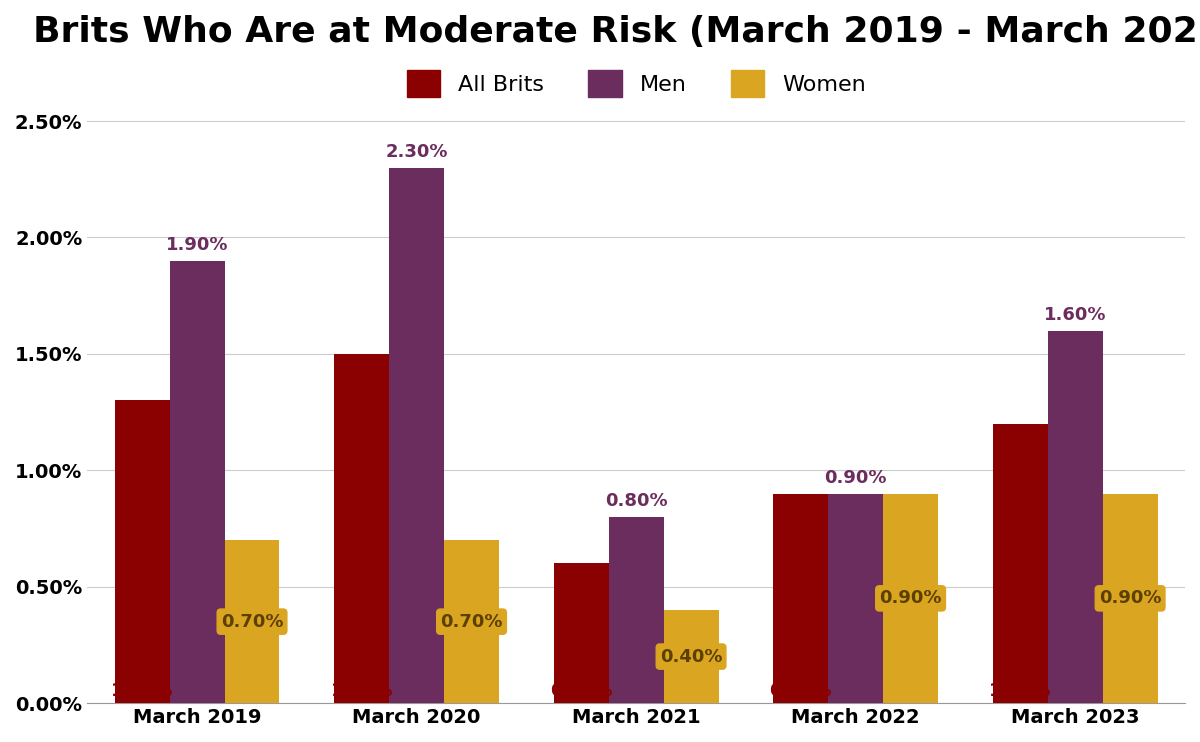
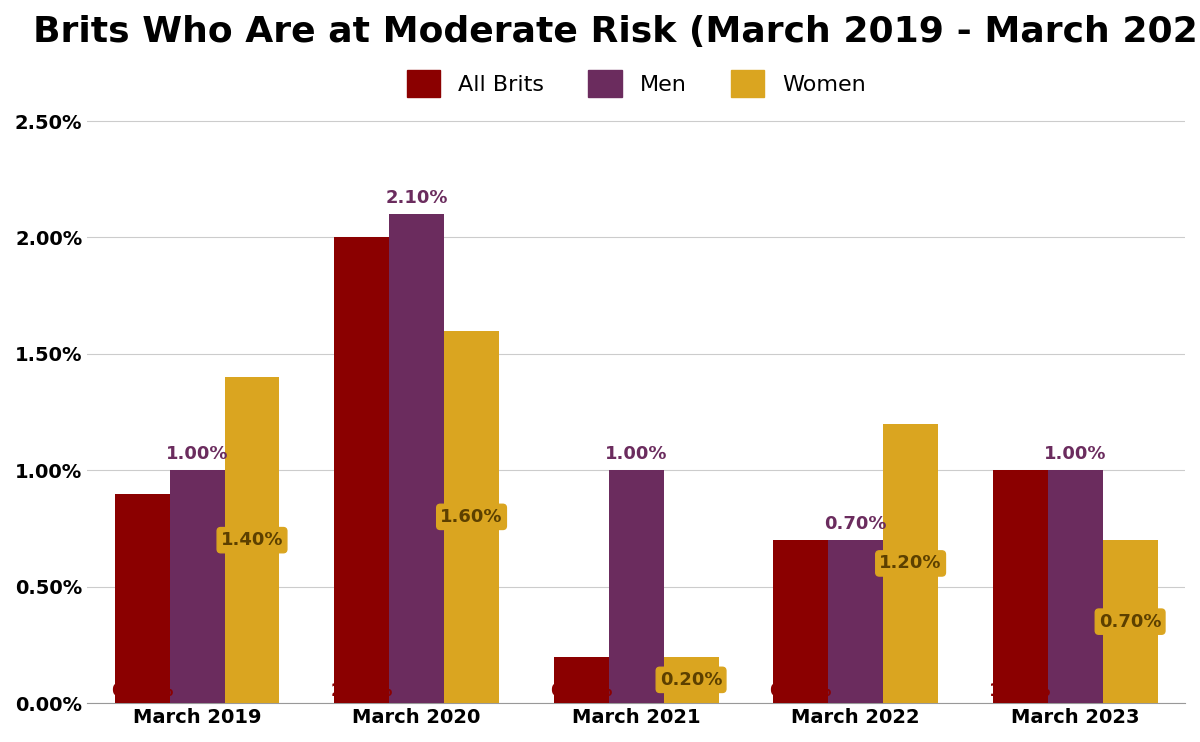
All Brits/March 2019: 1.3% -> 0.9%
Men/March 2019: 1.90% -> 1.00%
Women/March 2019: 0.70% -> 1.40%
All Brits/March 2020: 1.5% -> 2.0%
Men/March 2020: 2.30% -> 2.10%
Women/March 2020: 0.70% -> 1.60%
All Brits/March 2021: 0.6% -> 0.2%
Men/March 2021: 0.80% -> 1.00%
Women/March 2021: 0.40% -> 0.20%
All Brits/March 2022: 0.90% -> 0.70%
Men/March 2022: 0.90% -> 0.70%
Women/March 2022: 0.90% -> 1.20%
All Brits/March 2023: 1.2% -> 1.0%
Men/March 2023: 1.60% -> 1.00%
Women/March 2023: 0.90% -> 0.70%
